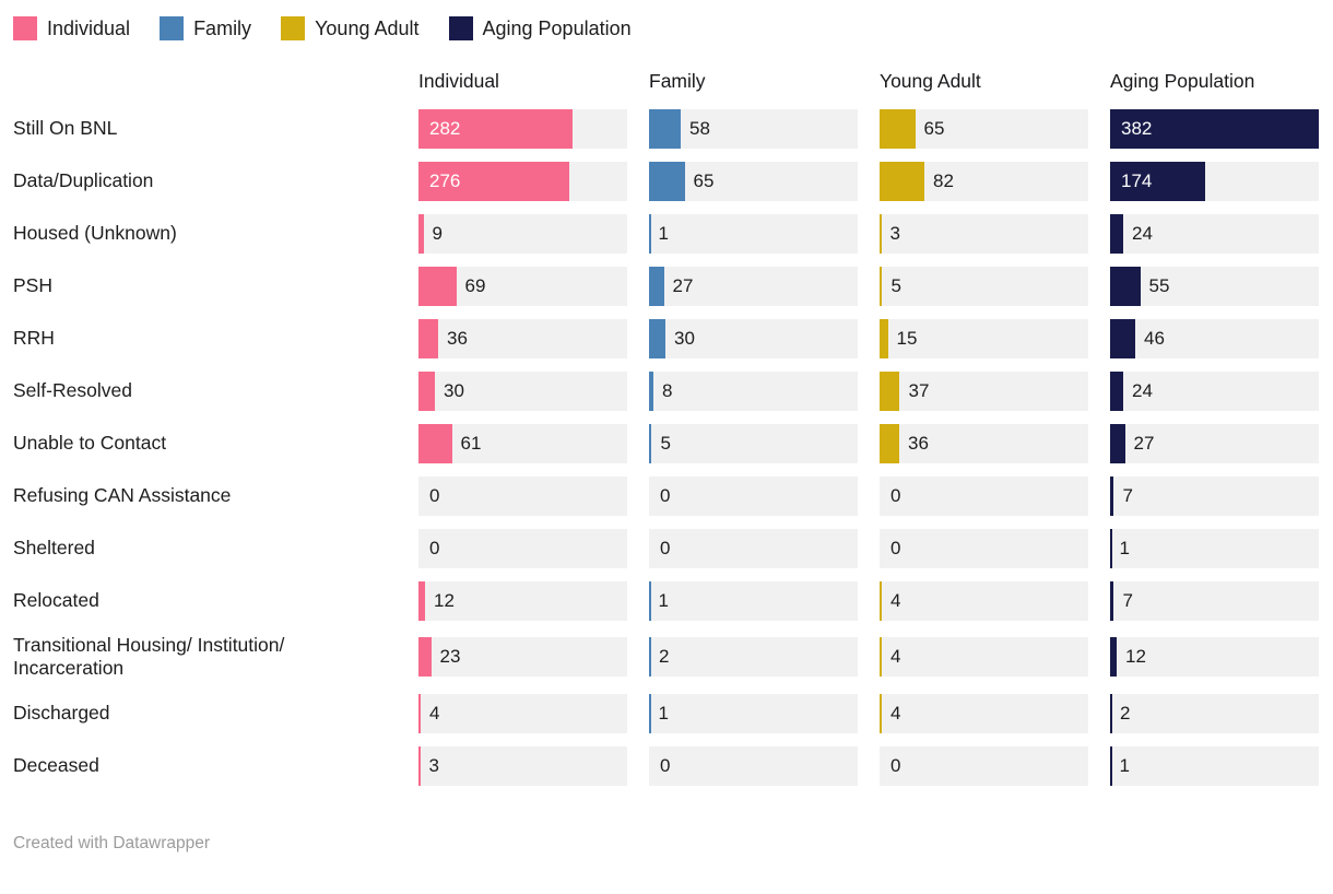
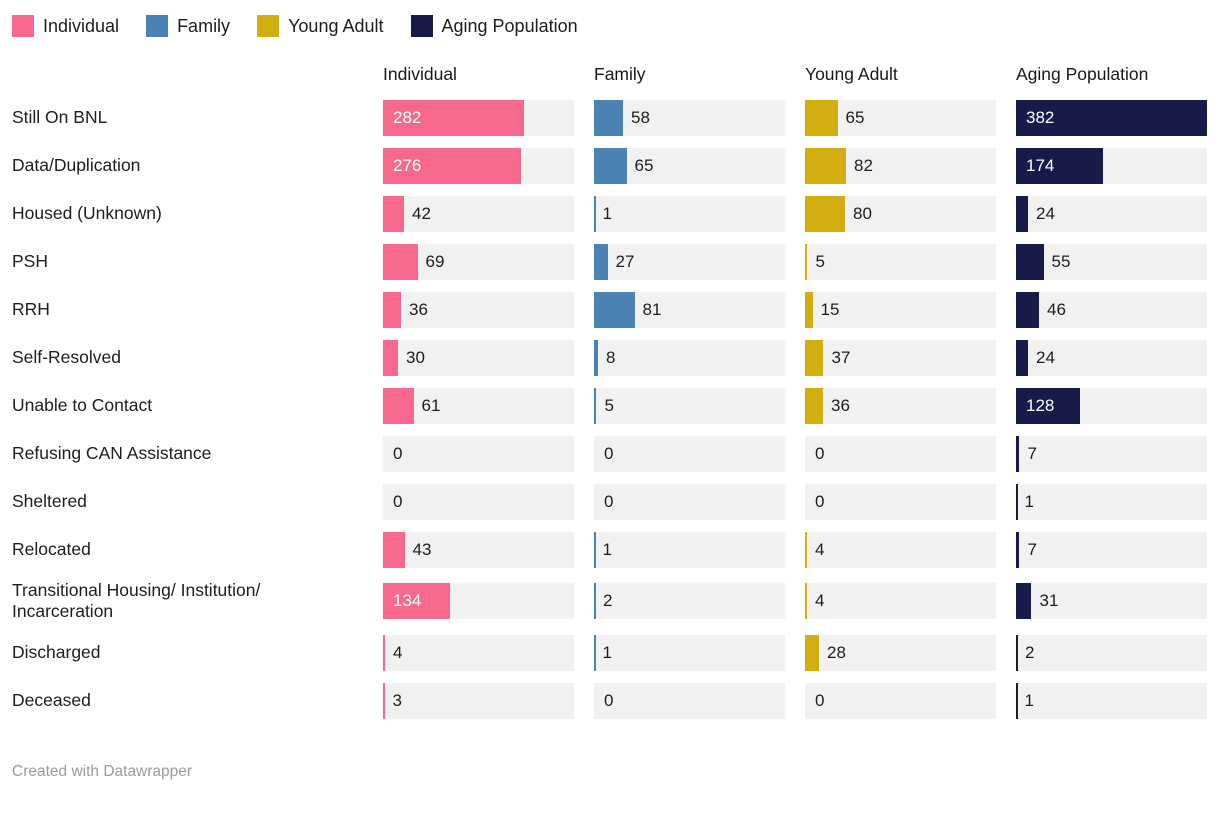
Individual/Housed (Unknown): 9 -> 42
Young Adult/Housed (Unknown): 3 -> 80
Family/RRH: 30 -> 81
Aging Population/Unable to Contact: 27 -> 128
Individual/Relocated: 12 -> 43
Individual/Transitional Housing/ Institution/ Incarceration: 23 -> 134
Aging Population/Transitional Housing/ Institution/ Incarceration: 12 -> 31
Young Adult/Discharged: 4 -> 28
